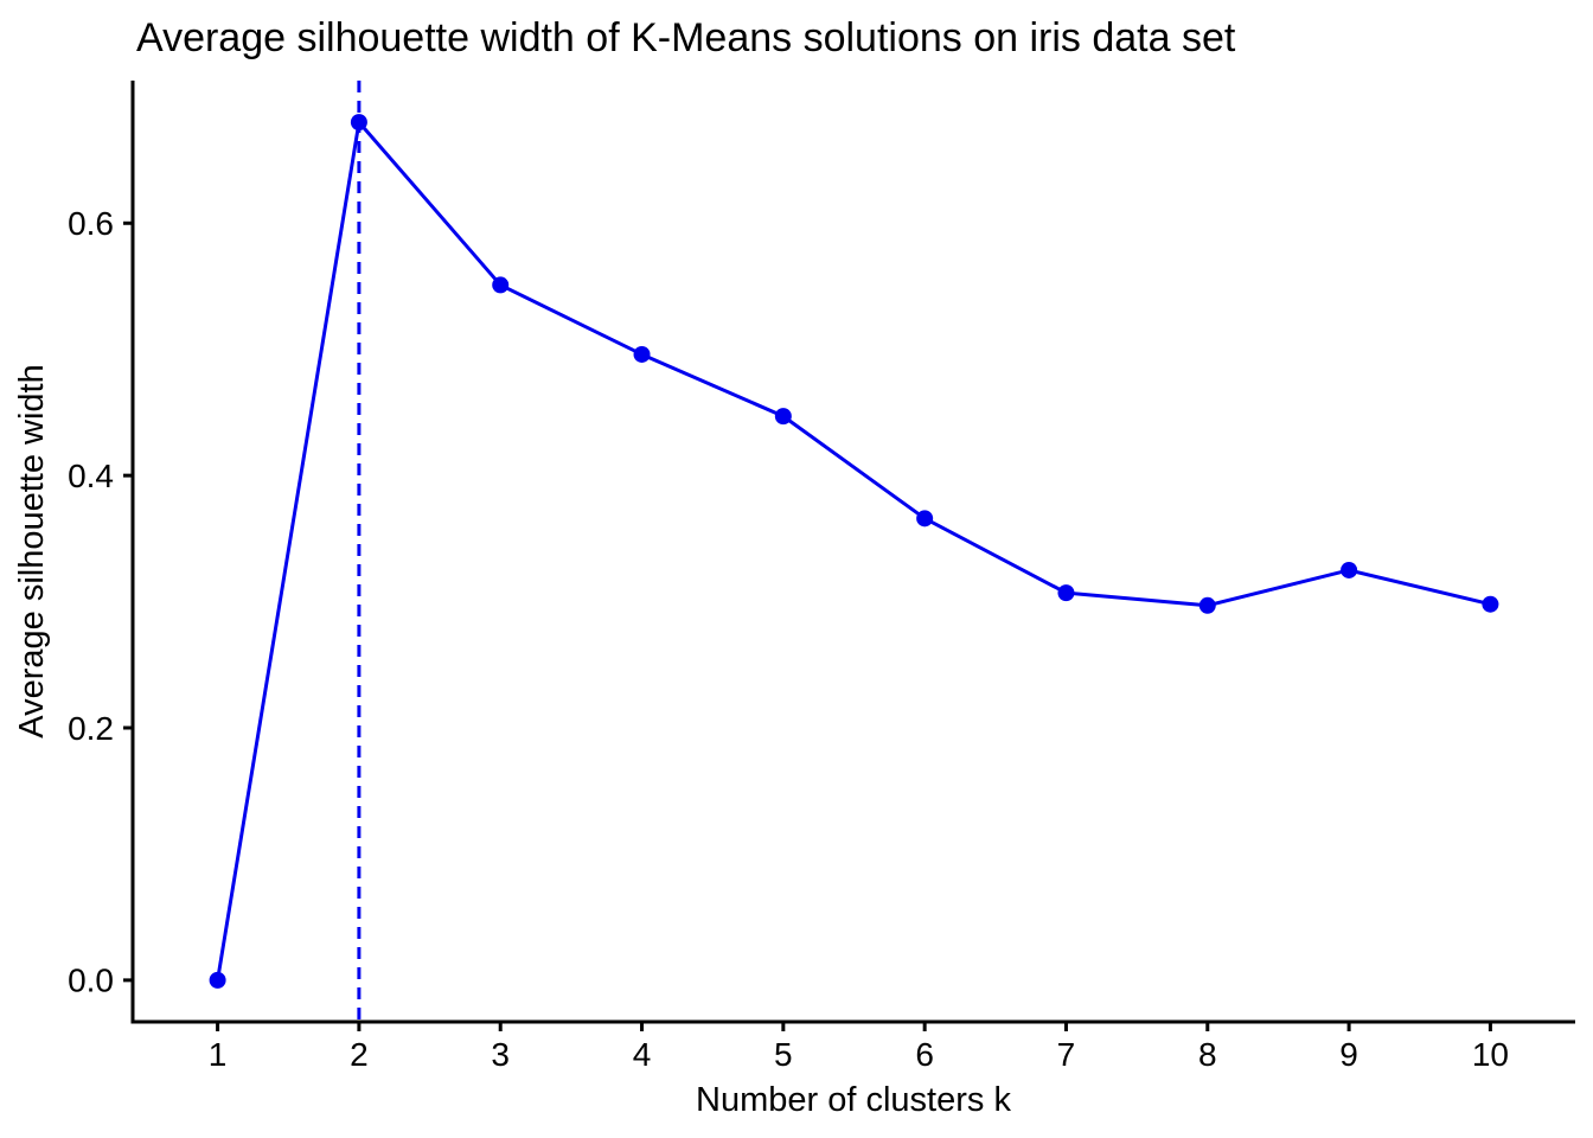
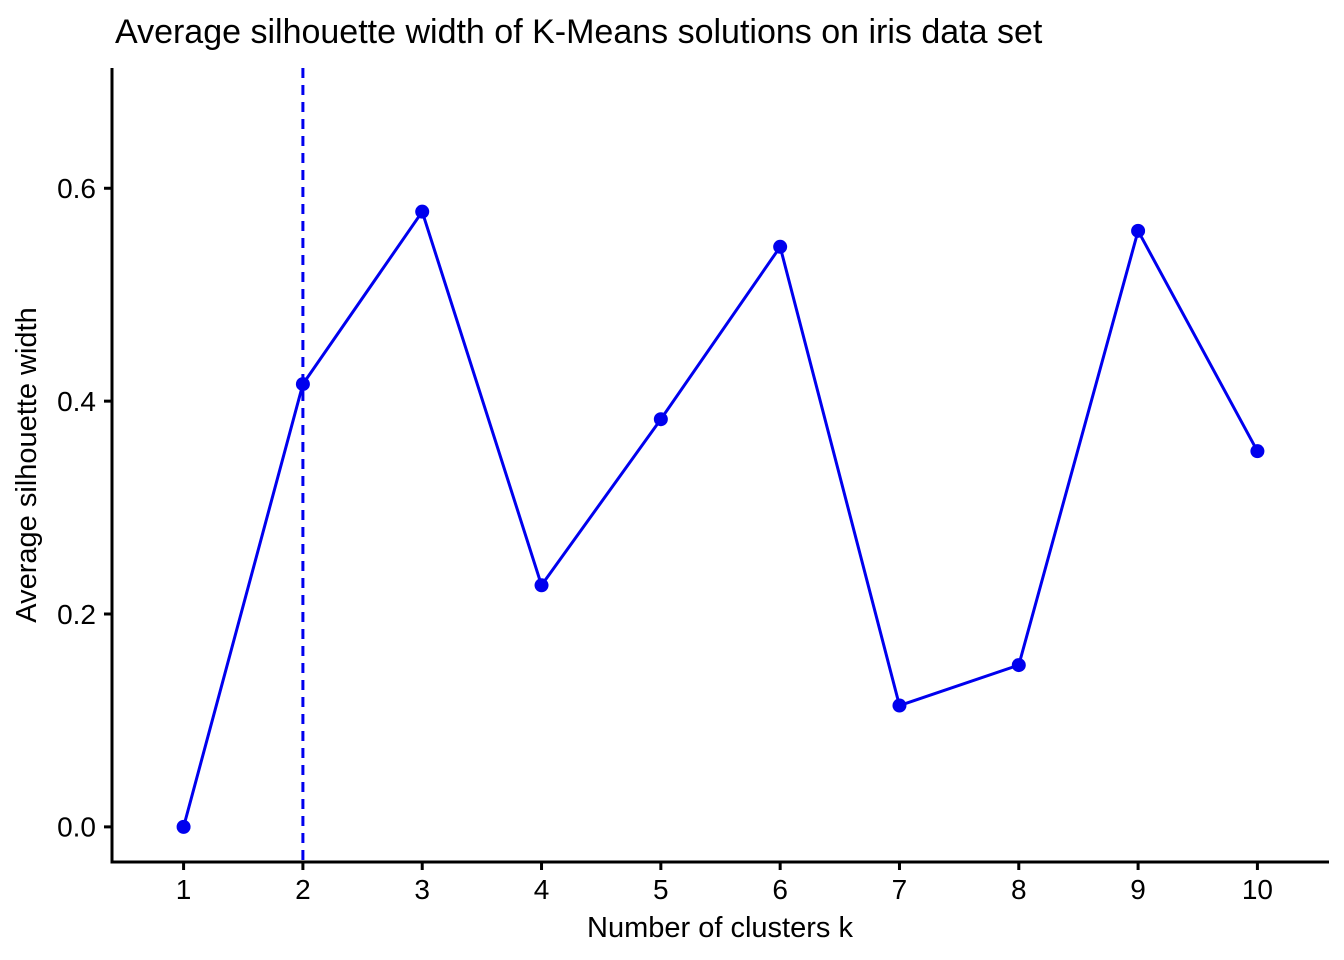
2: 0.680 -> 0.416
3: 0.551 -> 0.578
4: 0.496 -> 0.227
5: 0.447 -> 0.383
6: 0.366 -> 0.545
7: 0.307 -> 0.114
8: 0.297 -> 0.152
9: 0.325 -> 0.560
10: 0.298 -> 0.353
